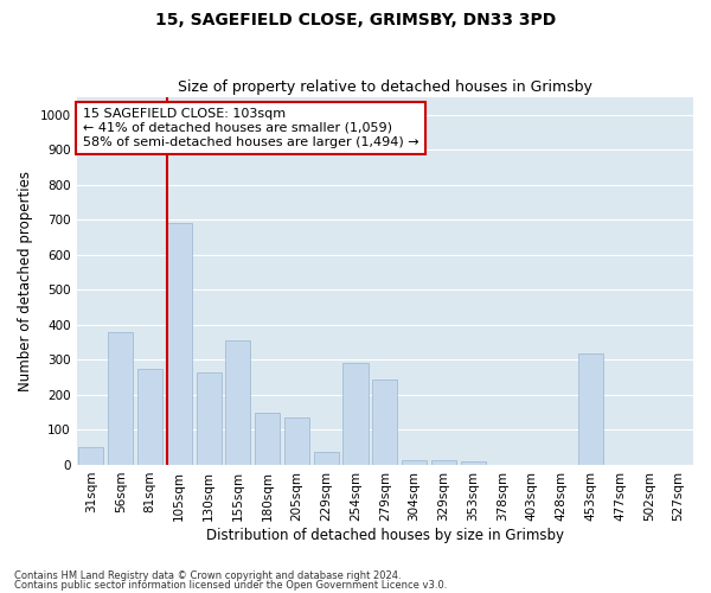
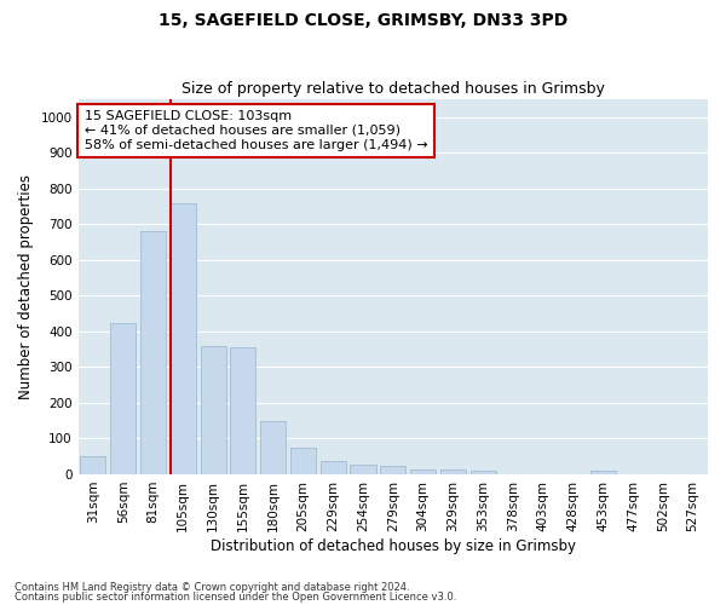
56sqm: 380 -> 425
81sqm: 275 -> 680
105sqm: 690 -> 760
130sqm: 265 -> 360
205sqm: 135 -> 75
254sqm: 290 -> 28
279sqm: 245 -> 25
453sqm: 320 -> 10
